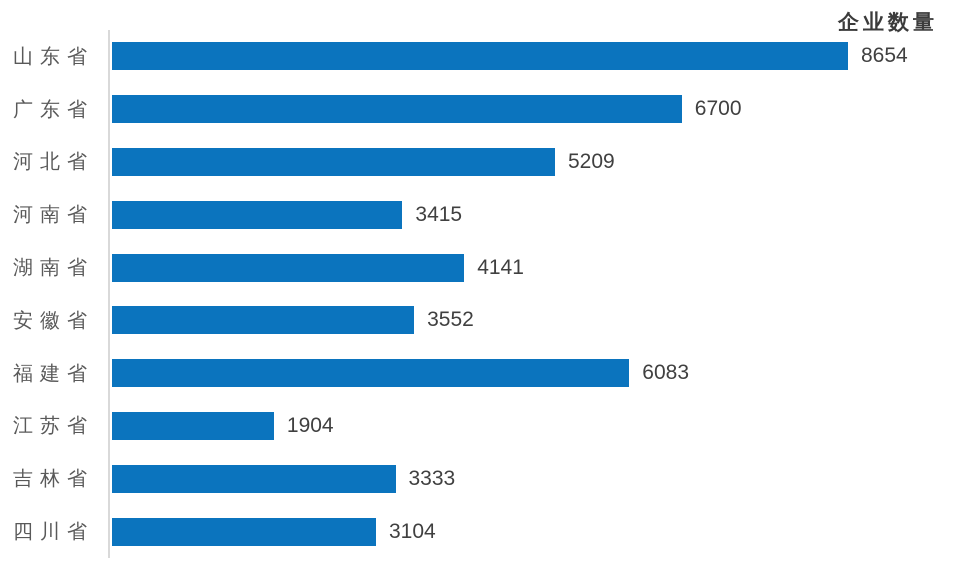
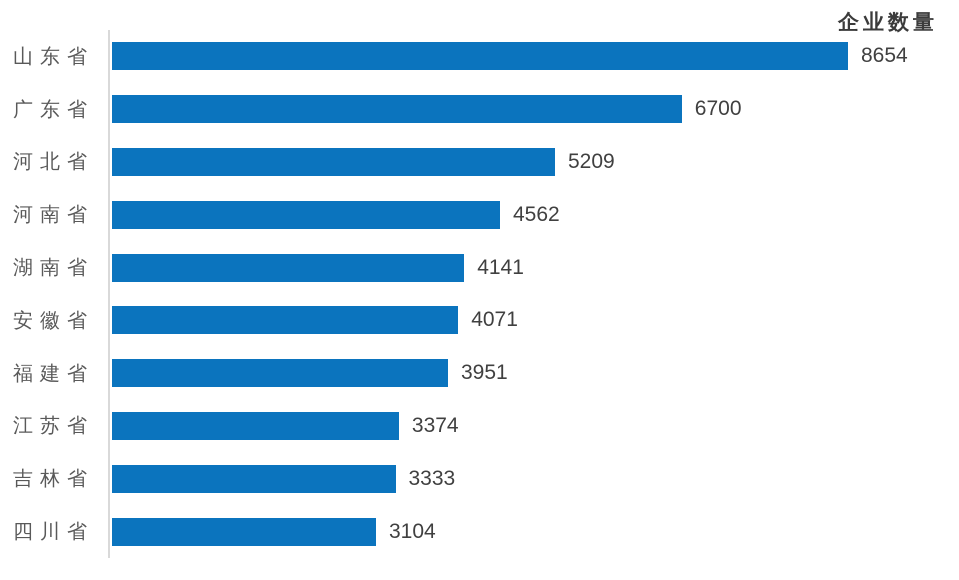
河南省: 3415 -> 4562
安徽省: 3552 -> 4071
福建省: 6083 -> 3951
江苏省: 1904 -> 3374
